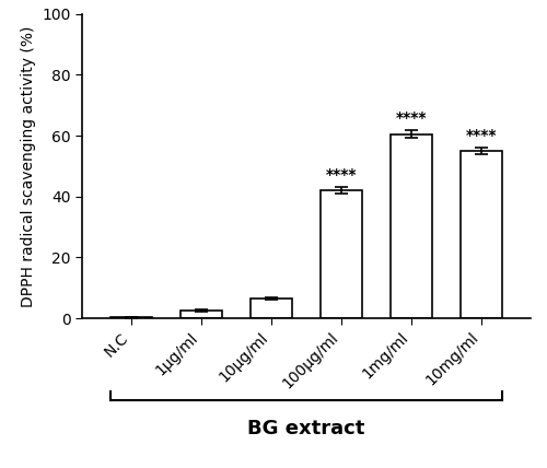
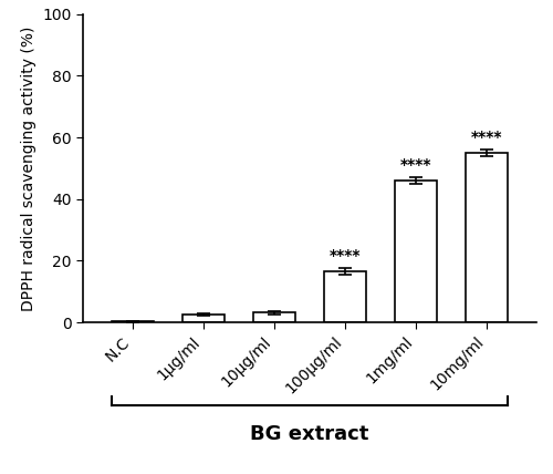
10μg/ml: 6.5 -> 3.2
100μg/ml: 42.0 -> 16.5
1mg/ml: 60.5 -> 46.0
